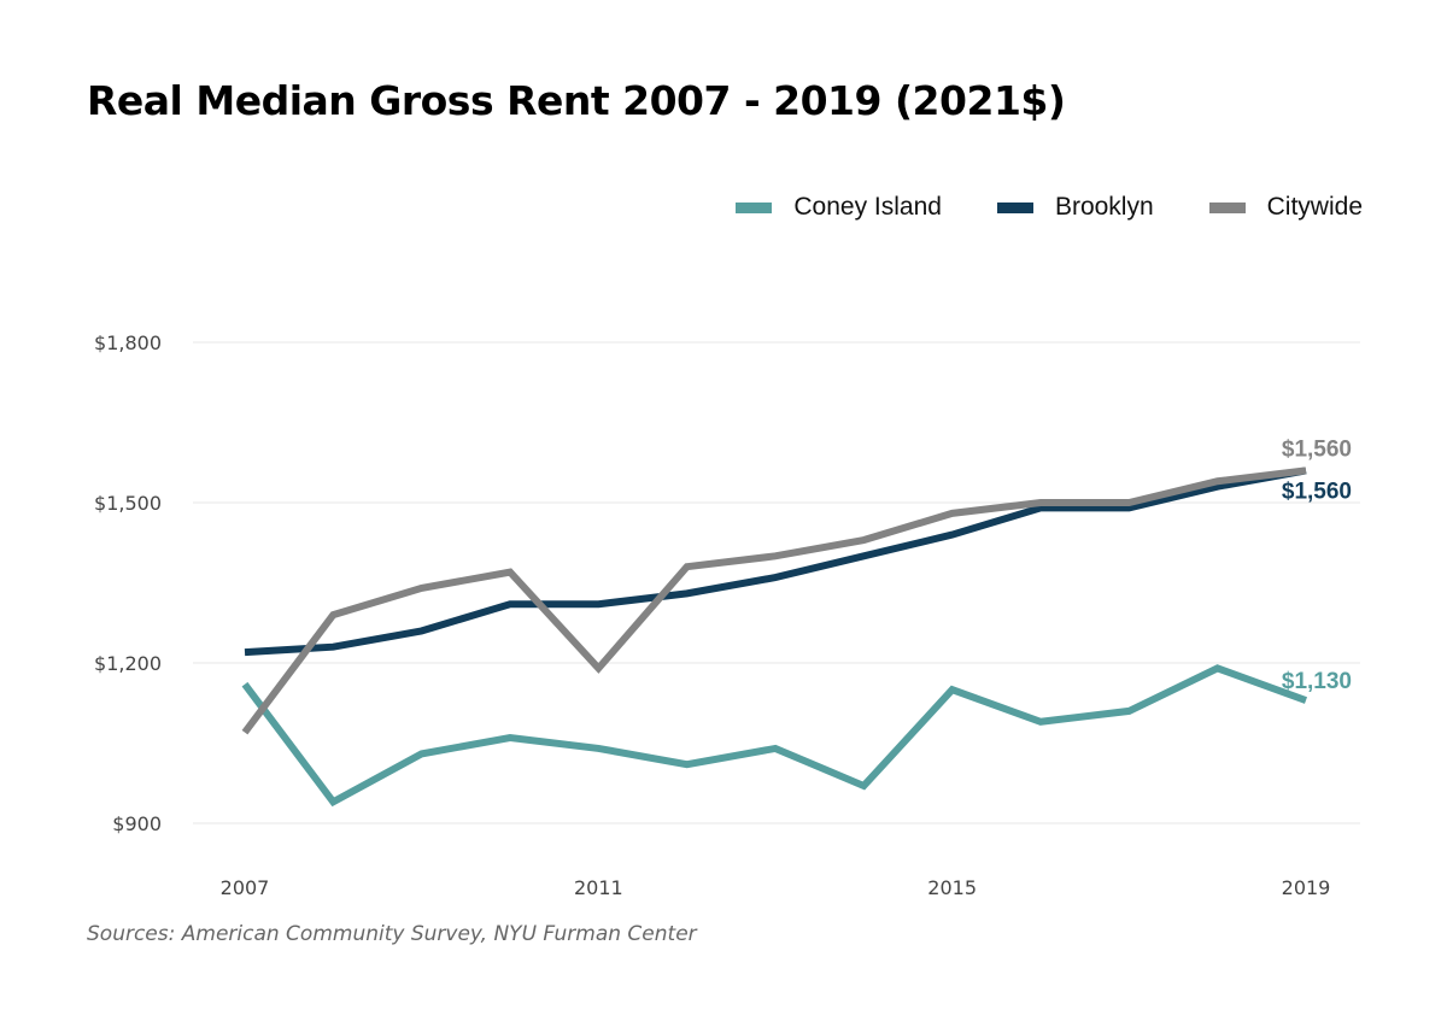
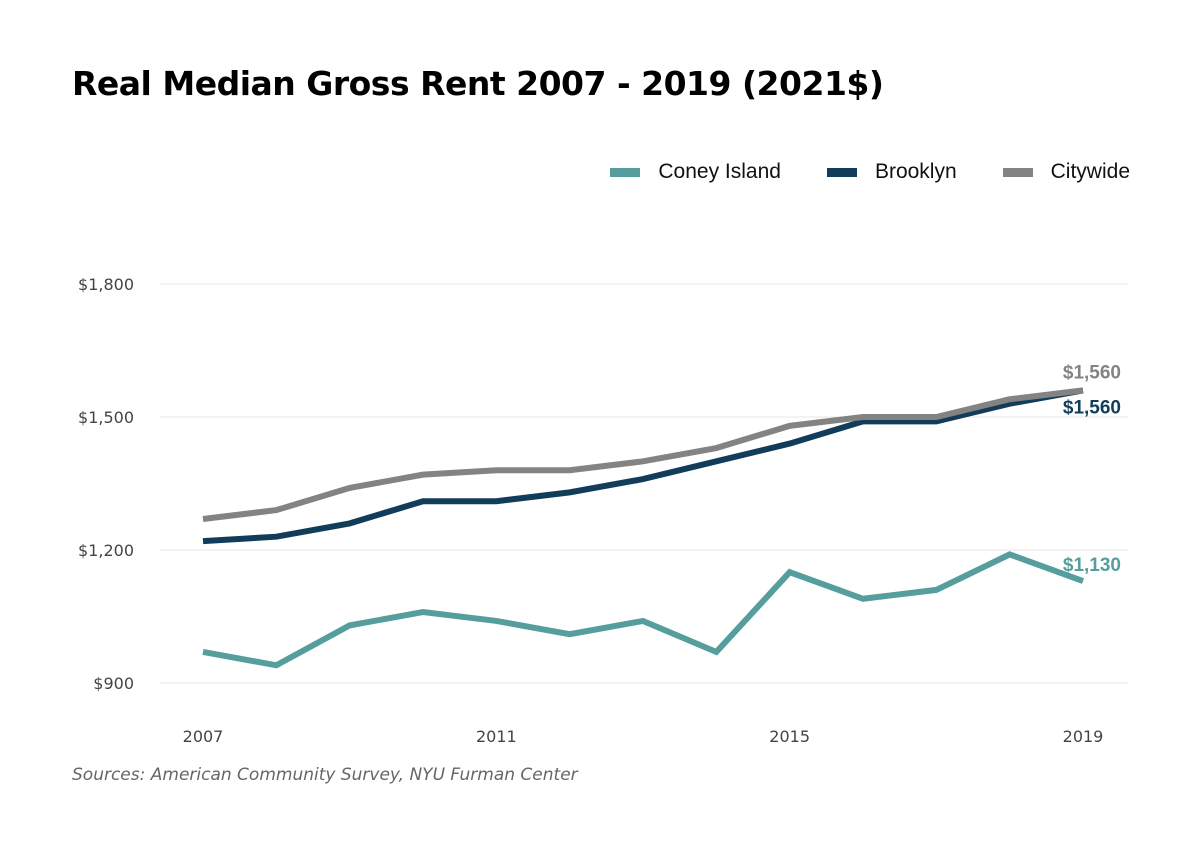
Coney Island/2007: $1160 -> $970
Citywide/2007: $1070 -> $1270
Citywide/2011: $1190 -> $1380
